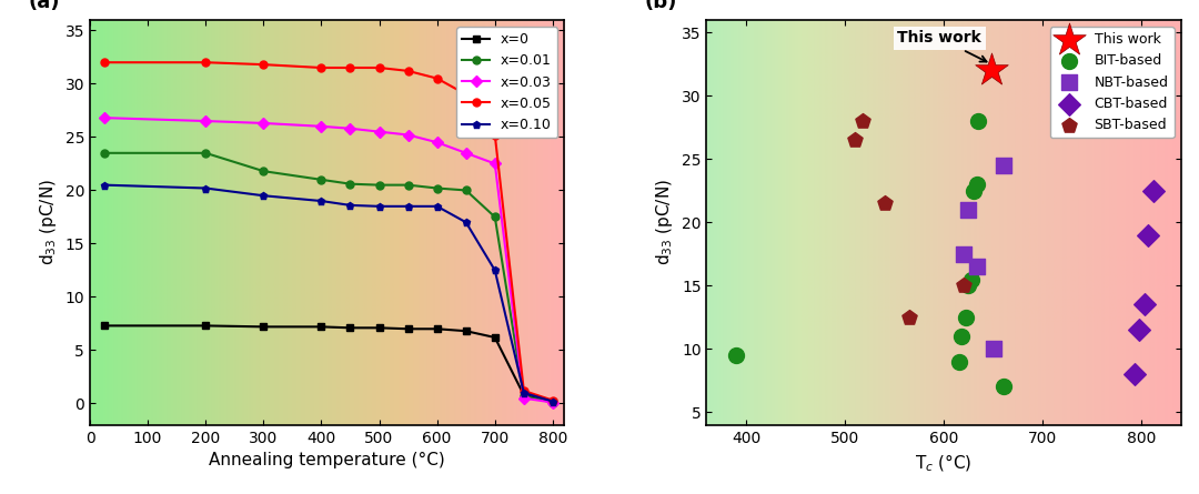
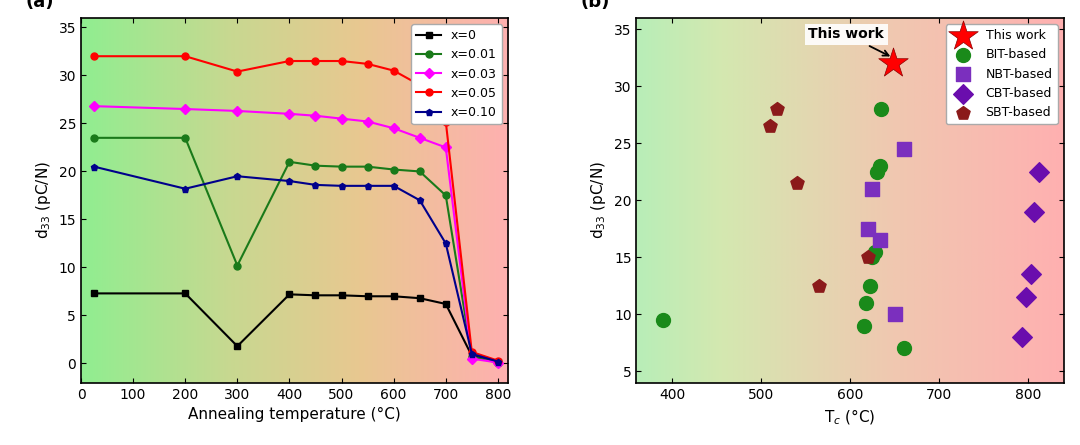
x=0.10/200: 20.2 -> 18.2
x=0/300: 7.2 -> 1.8
x=0.01/300: 21.8 -> 10.2
x=0.05/300: 31.8 -> 30.4
